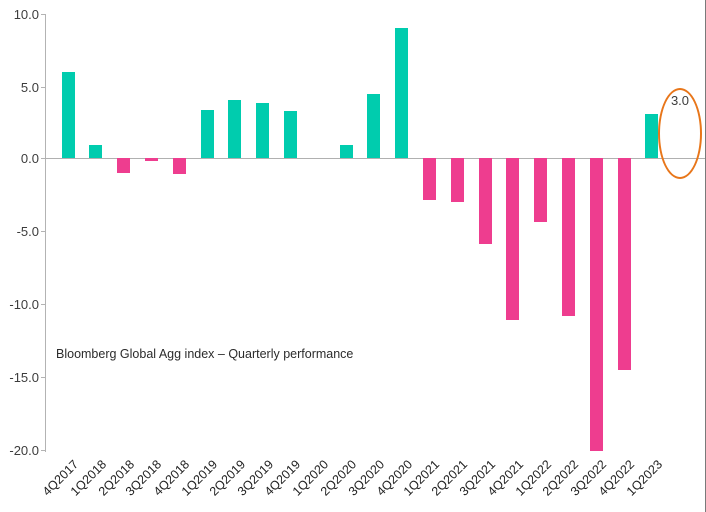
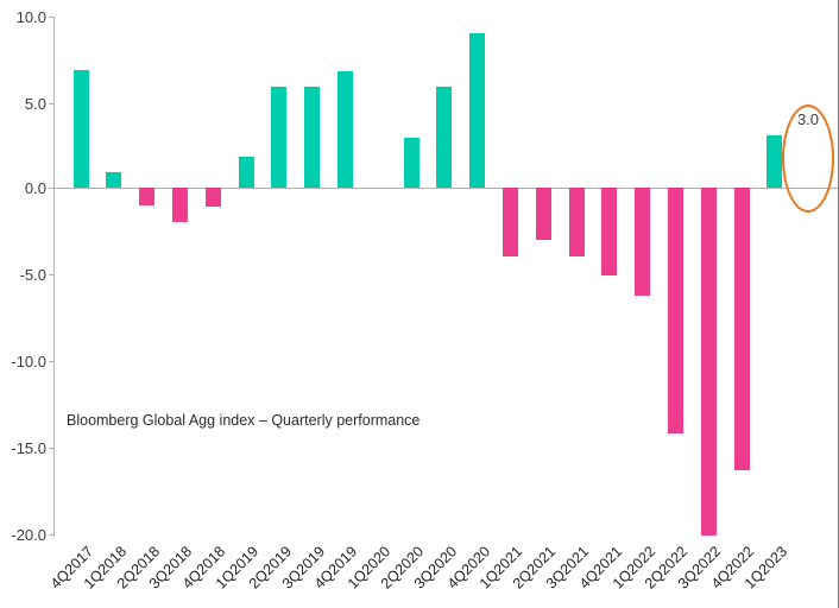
4Q2017: 5.9 -> 6.8
3Q2018: -0.2 -> -2.0
1Q2019: 3.3 -> 1.8
2Q2019: 4.0 -> 5.8
3Q2019: 3.8 -> 5.8
4Q2019: 3.2 -> 6.7
2Q2020: 0.9 -> 2.9
3Q2020: 4.4 -> 5.8
1Q2021: -2.9 -> -4.0
3Q2021: -5.9 -> -4.0
4Q2021: -11.1 -> -5.1
1Q2022: -4.4 -> -6.2
2Q2022: -10.8 -> -14.2
4Q2022: -14.5 -> -16.3
